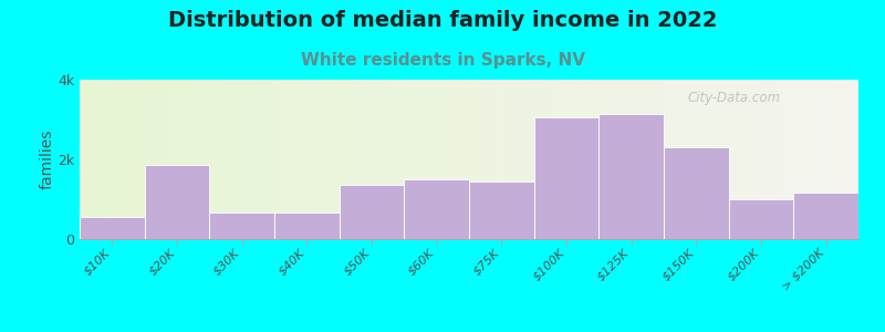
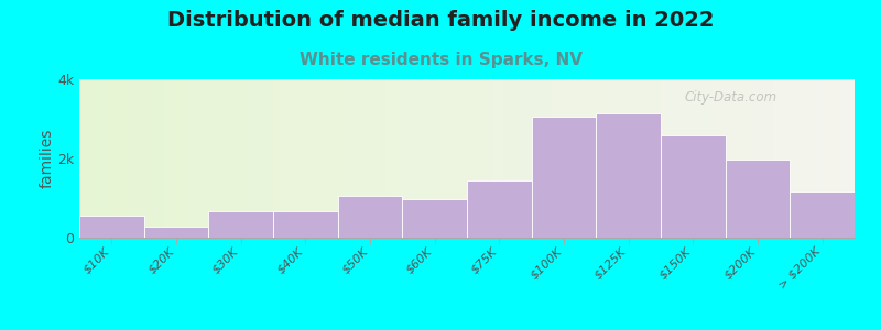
$20K: 1.85k -> 0.29k
$50K: 1.35k -> 1.05k
$60K: 1.50k -> 0.98k
$150K: 2.30k -> 2.58k
$200K: 1.00k -> 1.98k
